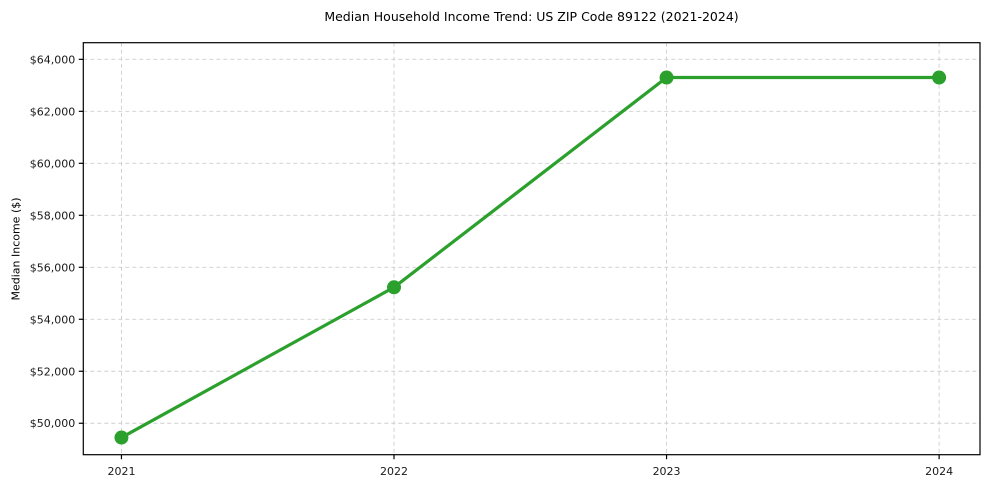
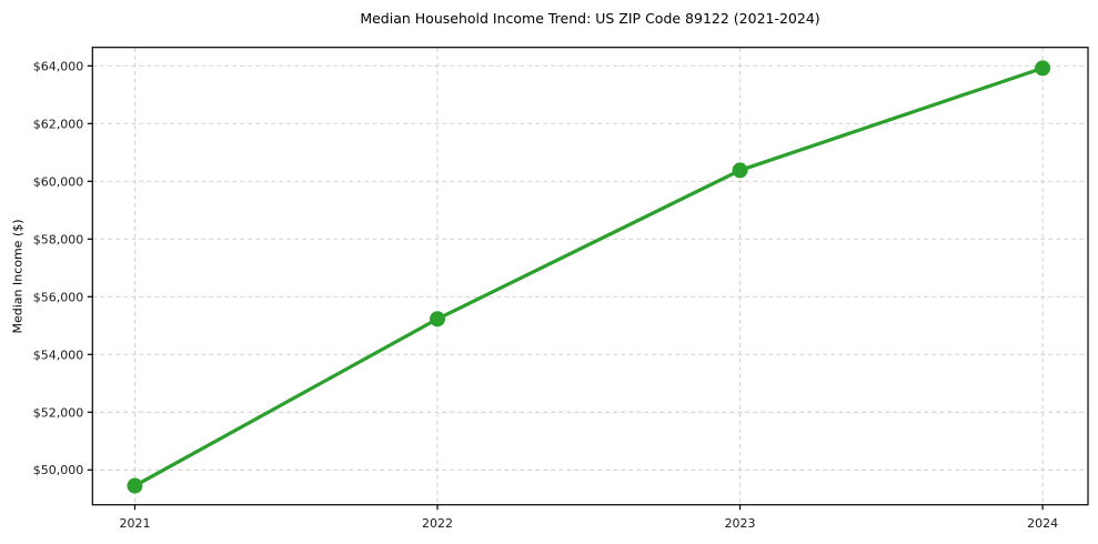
2023: $63300 -> $60400
2024: $63300 -> $63900
